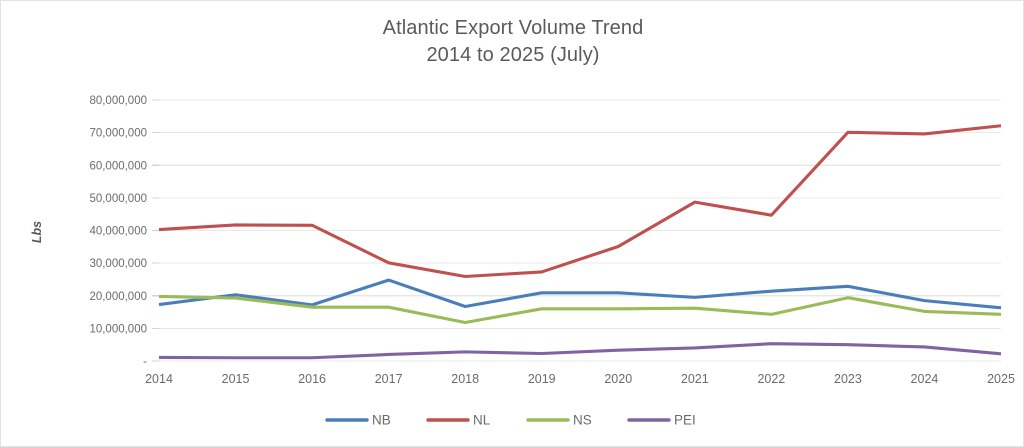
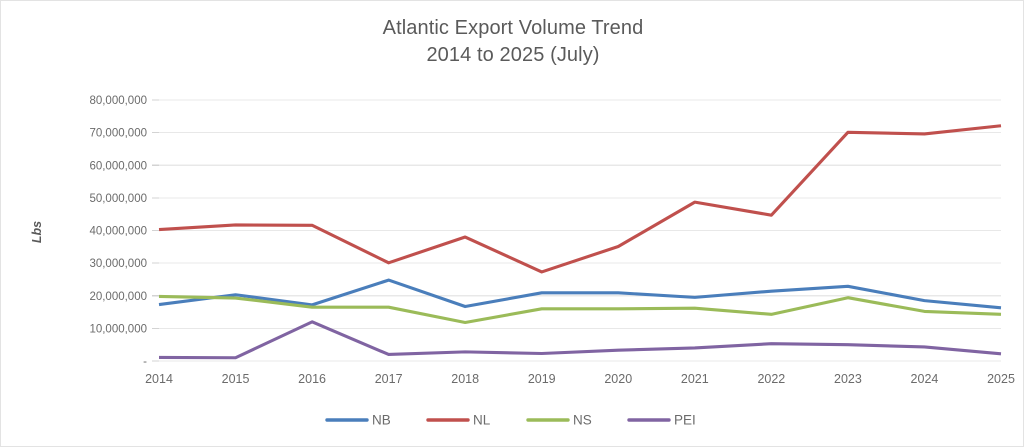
PEI/2016: 1000000 -> 12000000
NL/2018: 26000000 -> 38000000
